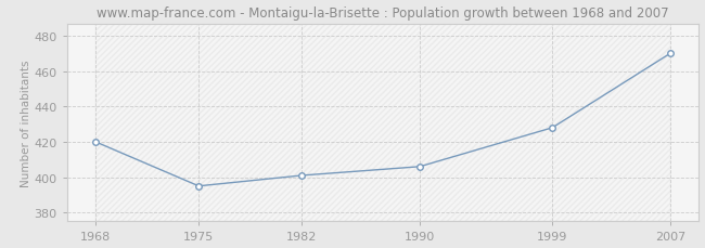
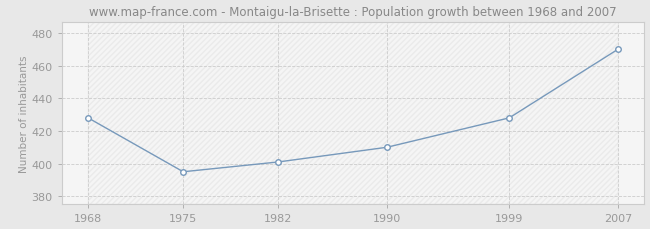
1968: 420 -> 428
1990: 406 -> 410
